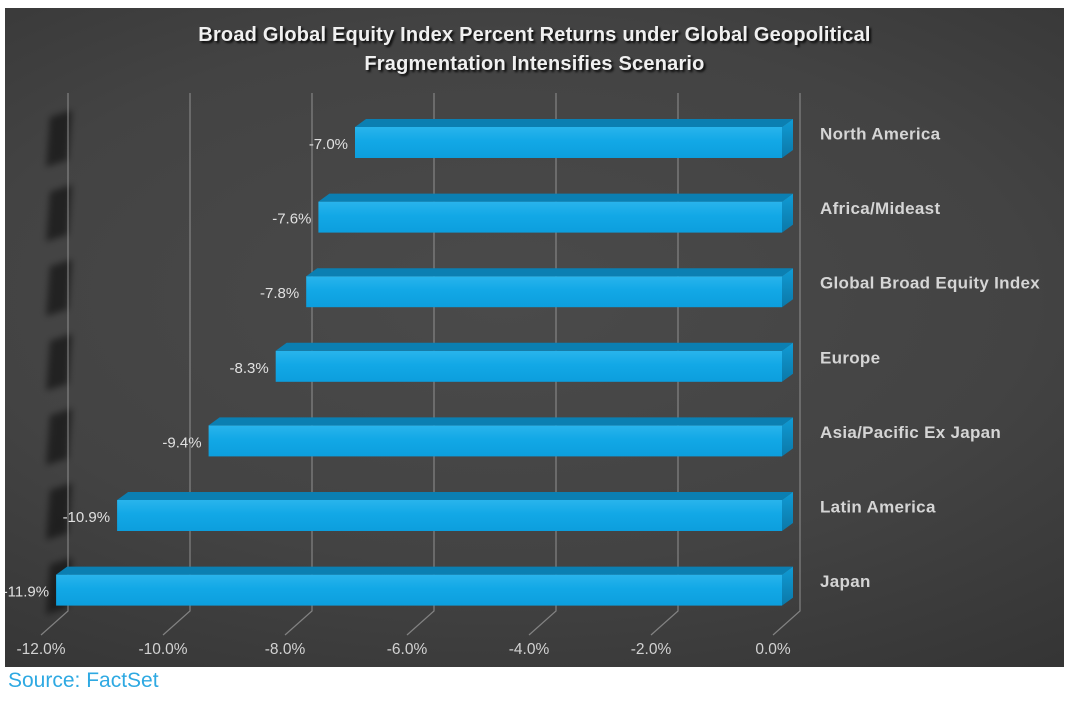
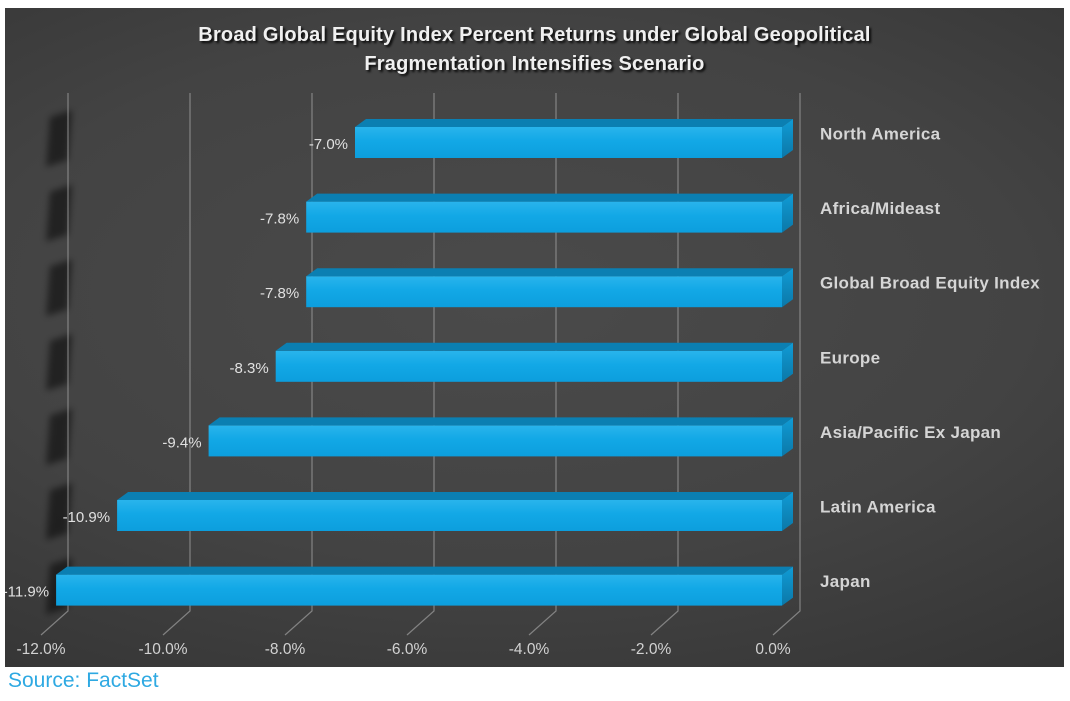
Africa/Mideast: -7.6% -> -7.8%
